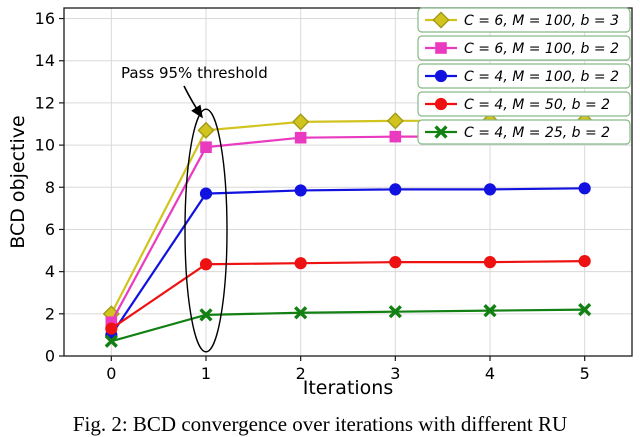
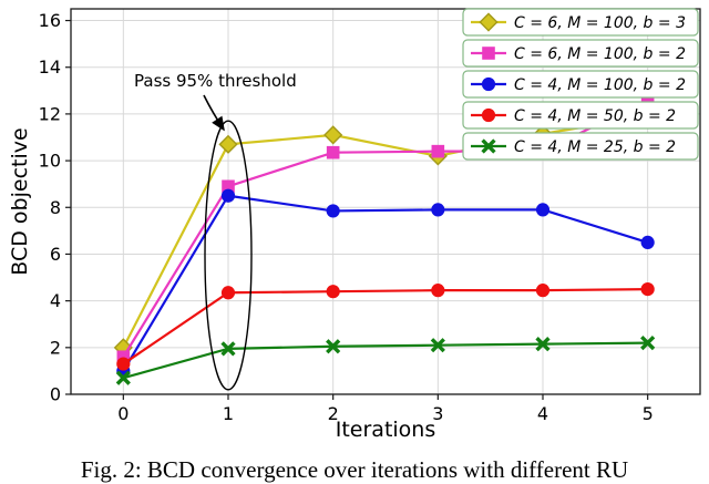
C = 6, M = 100, b = 2/1: 9.9 -> 8.9
C = 4, M = 100, b = 2/1: 7.7 -> 8.5
C = 6, M = 100, b = 3/3: 11.2 -> 10.2
C = 6, M = 100, b = 3/5: 11.2 -> 11.9
C = 6, M = 100, b = 2/5: 10.4 -> 12.6
C = 4, M = 100, b = 2/5: 8.0 -> 6.5
